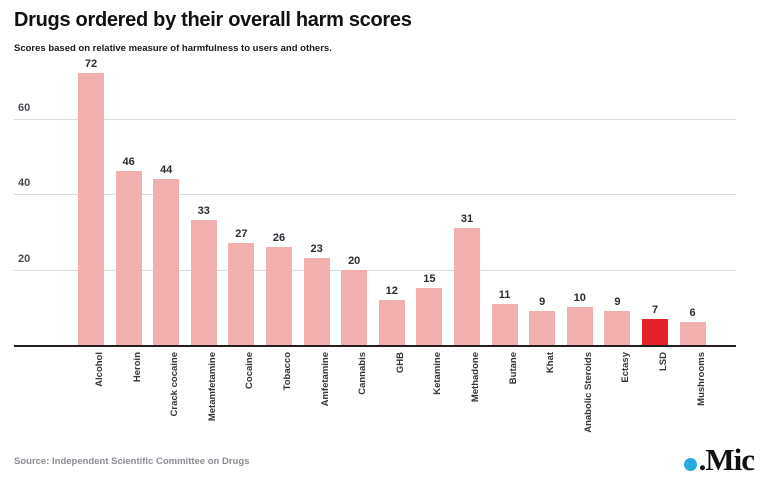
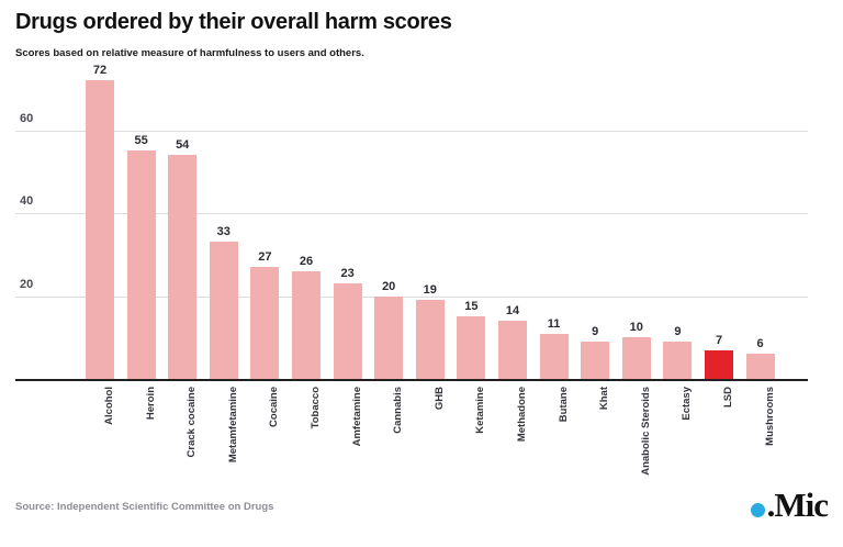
Heroin: 46 -> 55
Crack cocaine: 44 -> 54
GHB: 12 -> 19
Methadone: 31 -> 14
